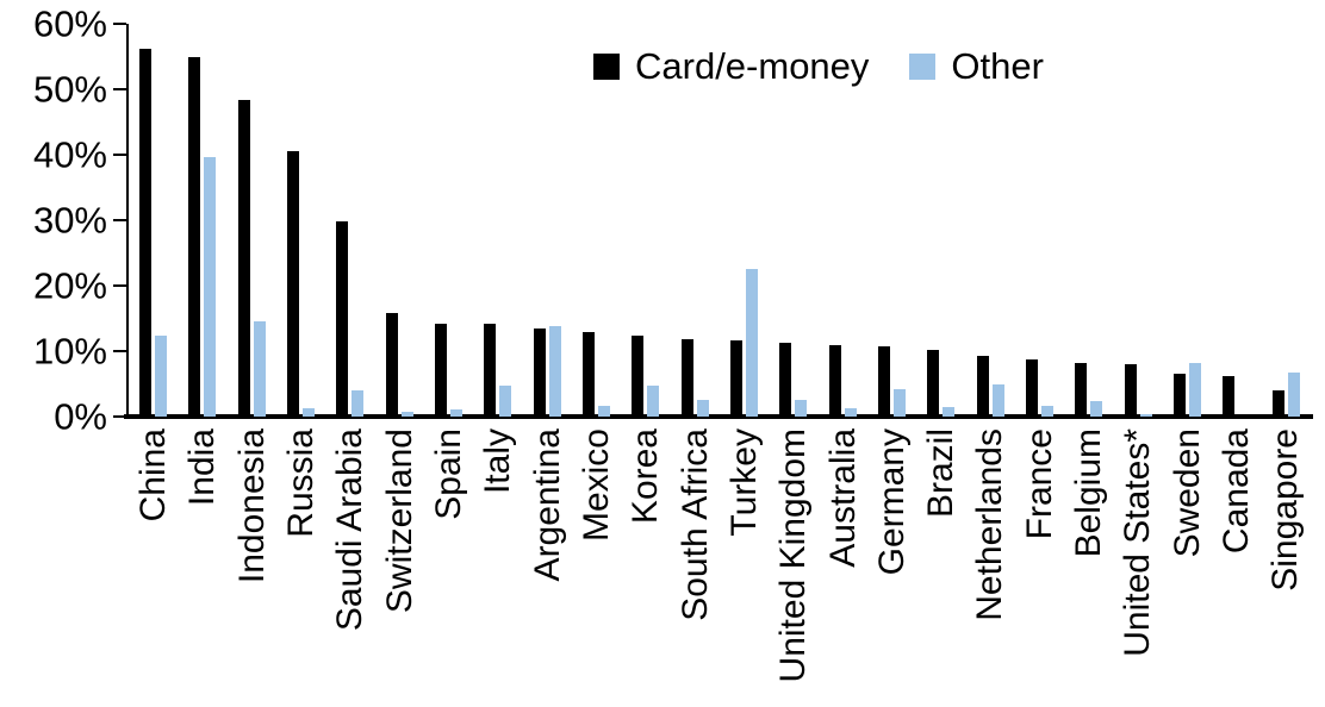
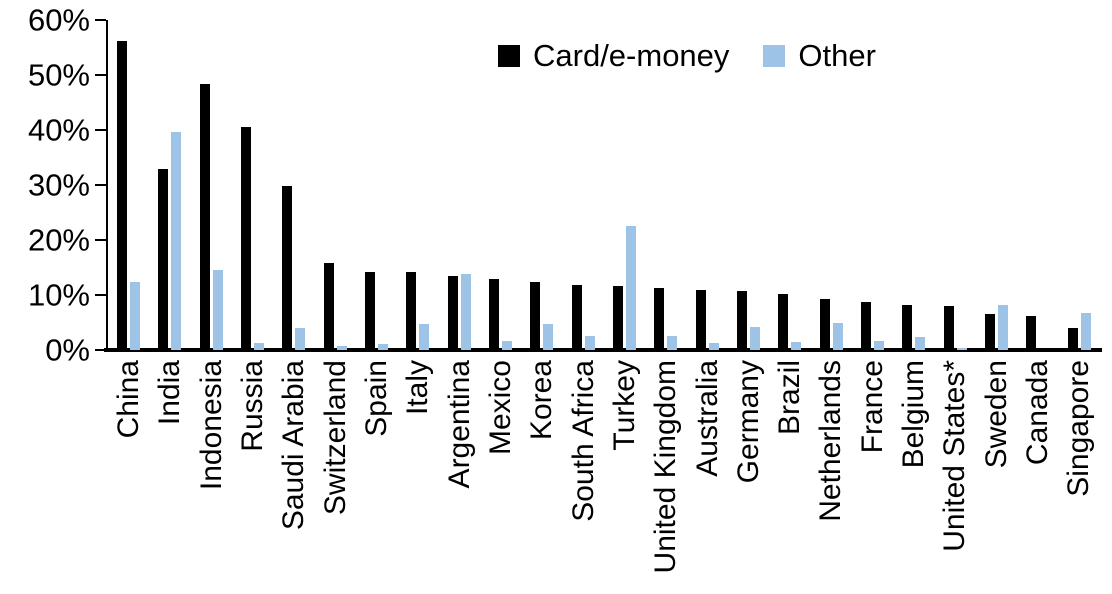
Card/e-money/India: 55% -> 33%
